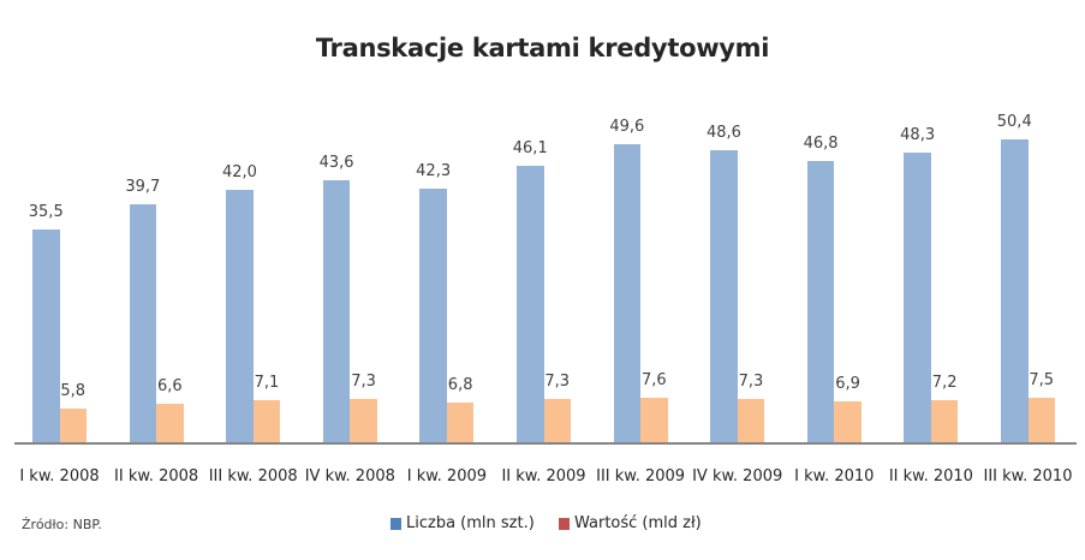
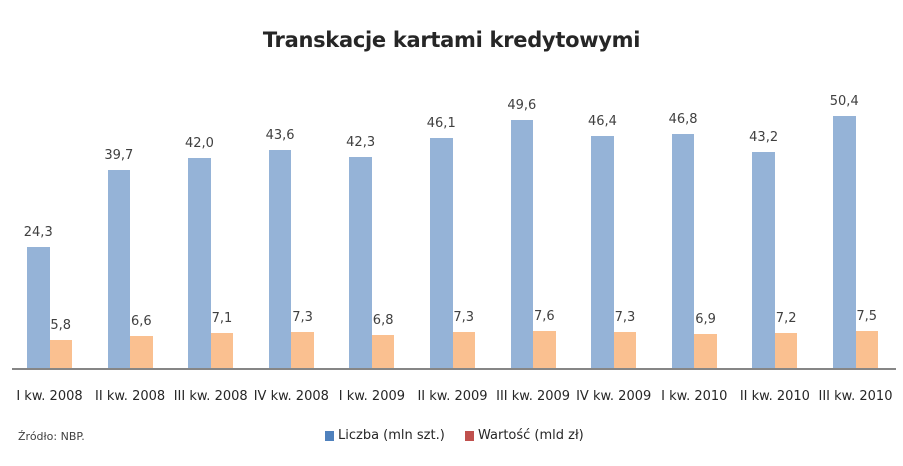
Liczba (mln szt.)/I kw. 2008: 35,5 -> 24,3
Liczba (mln szt.)/IV kw. 2009: 48,6 -> 46,4
Liczba (mln szt.)/II kw. 2010: 48,3 -> 43,2
